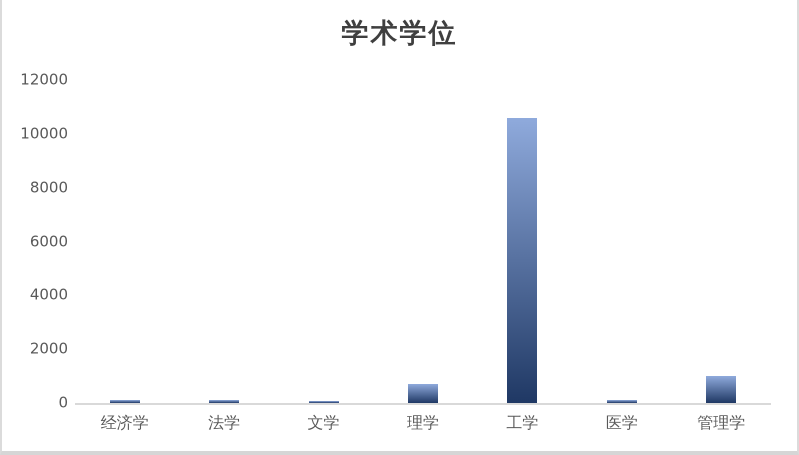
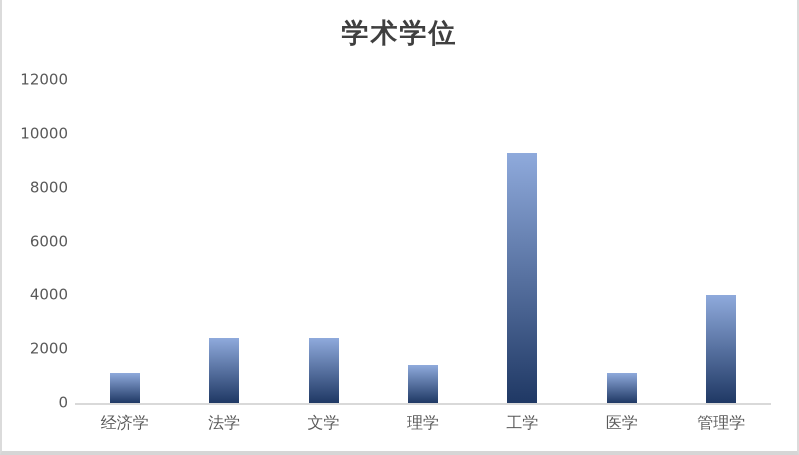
经济学: 100 -> 1100
法学: 100 -> 2400
文学: 100 -> 2400
理学: 700 -> 1400
工学: 10600 -> 9300
医学: 100 -> 1100
管理学: 1000 -> 4000
